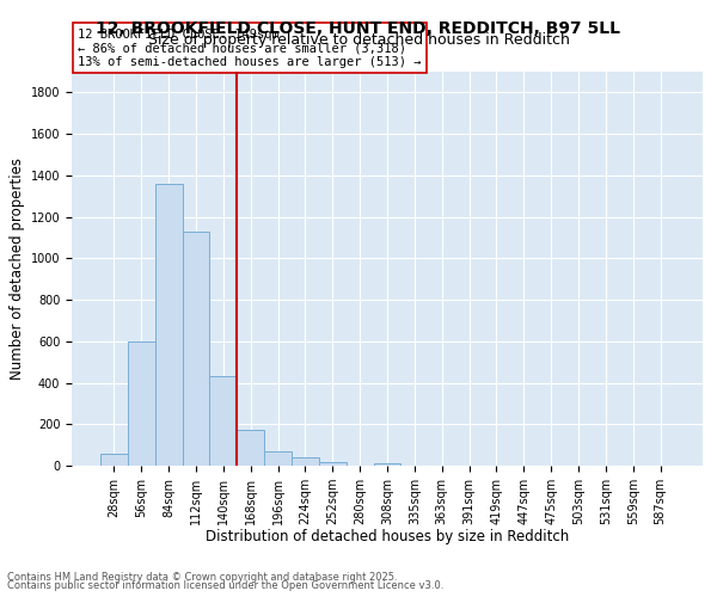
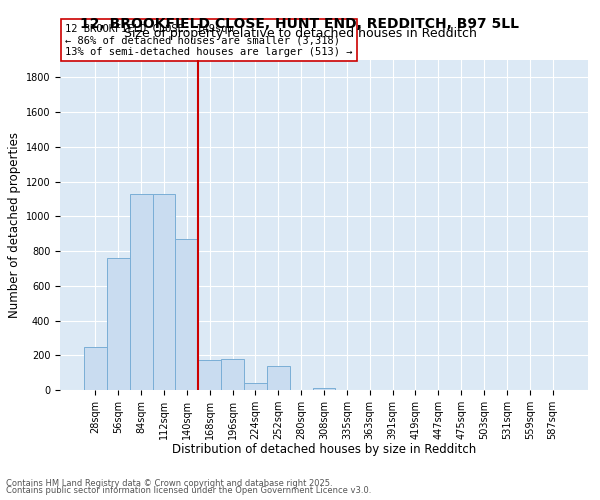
28sqm: 60 -> 250
56sqm: 600 -> 760
84sqm: 1360 -> 1130
140sqm: 430 -> 870
196sqm: 70 -> 180
252sqm: 20 -> 140
